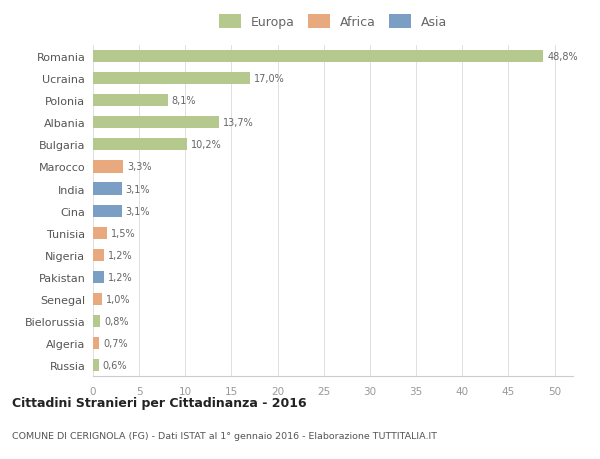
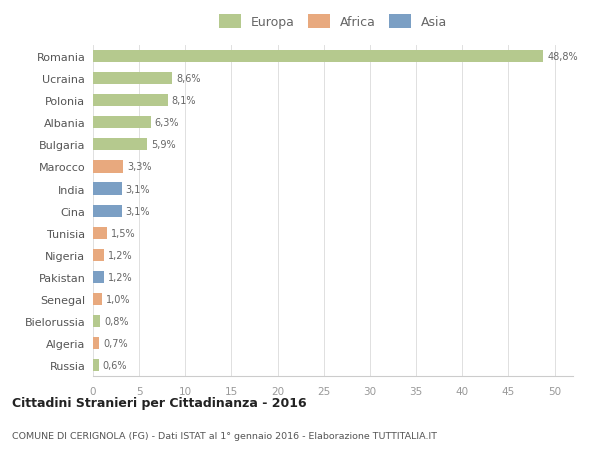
Ucraina: 17,0% -> 8,6%
Albania: 13,7% -> 6,3%
Bulgaria: 10,2% -> 5,9%
